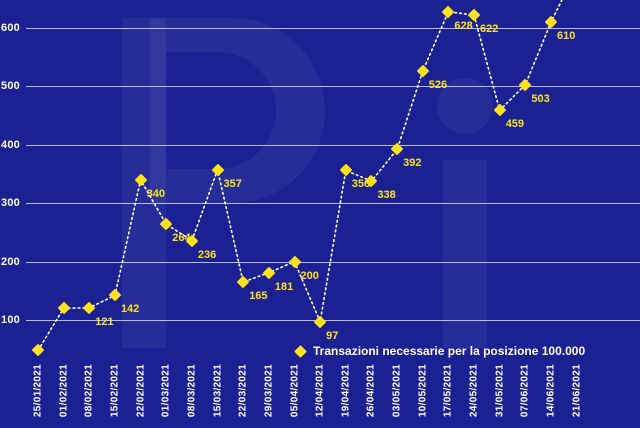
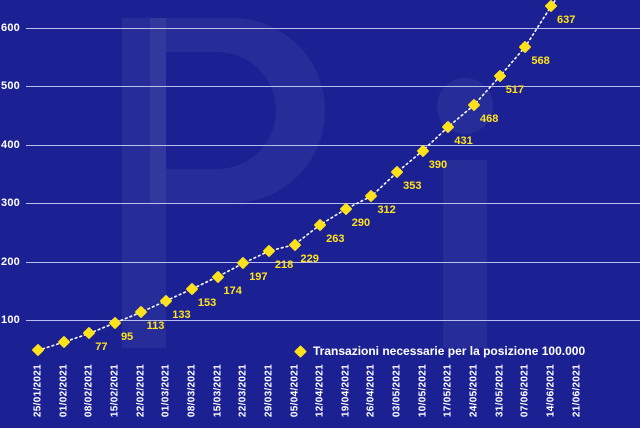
01/02/2021: 120 -> 60
08/02/2021: 121 -> 77
15/02/2021: 142 -> 95
22/02/2021: 340 -> 113
01/03/2021: 264 -> 133
08/03/2021: 236 -> 153
15/03/2021: 357 -> 174
22/03/2021: 165 -> 197
29/03/2021: 181 -> 218
05/04/2021: 200 -> 229
12/04/2021: 97 -> 263
19/04/2021: 356 -> 290
26/04/2021: 338 -> 312
03/05/2021: 392 -> 353
10/05/2021: 526 -> 390
17/05/2021: 628 -> 431
24/05/2021: 622 -> 468
31/05/2021: 459 -> 517
07/06/2021: 503 -> 568
14/06/2021: 610 -> 637
